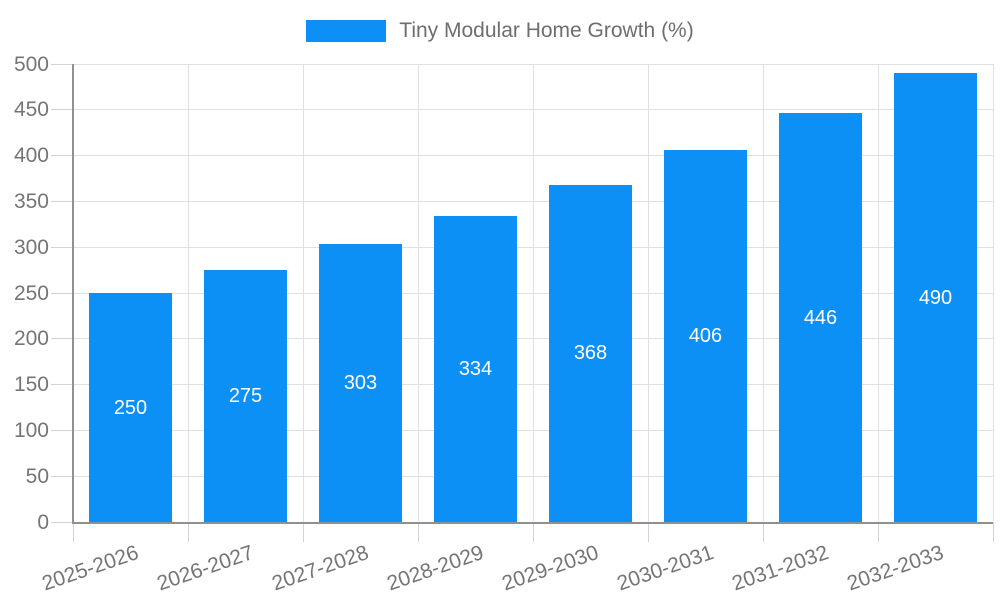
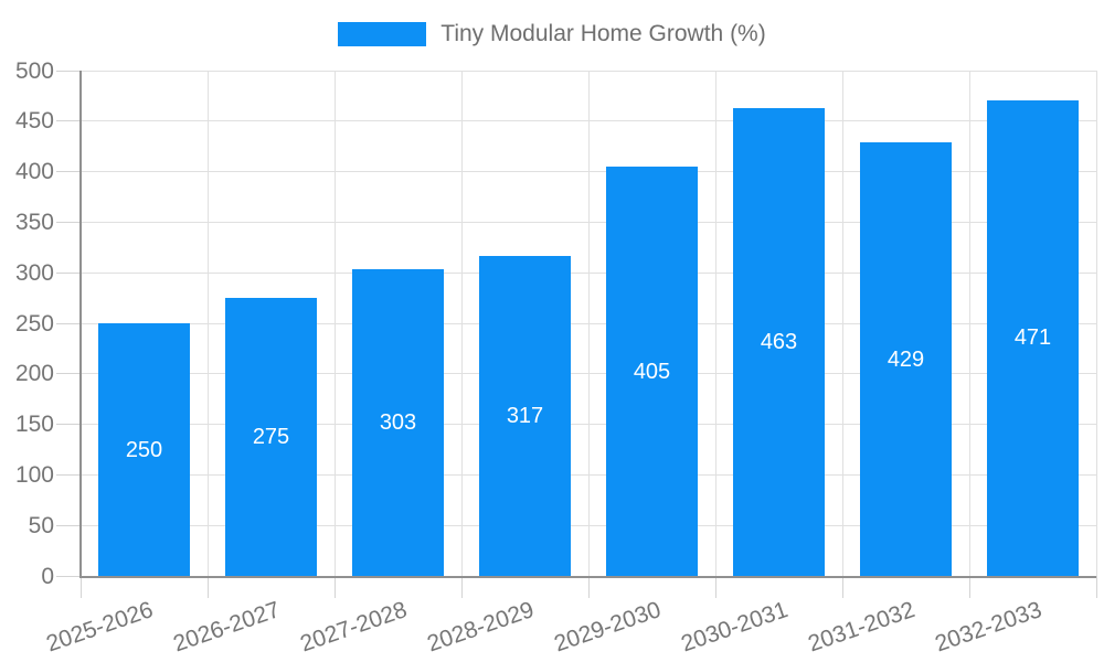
2028-2029: 334 -> 317
2029-2030: 368 -> 405
2030-2031: 406 -> 463
2031-2032: 446 -> 429
2032-2033: 490 -> 471
